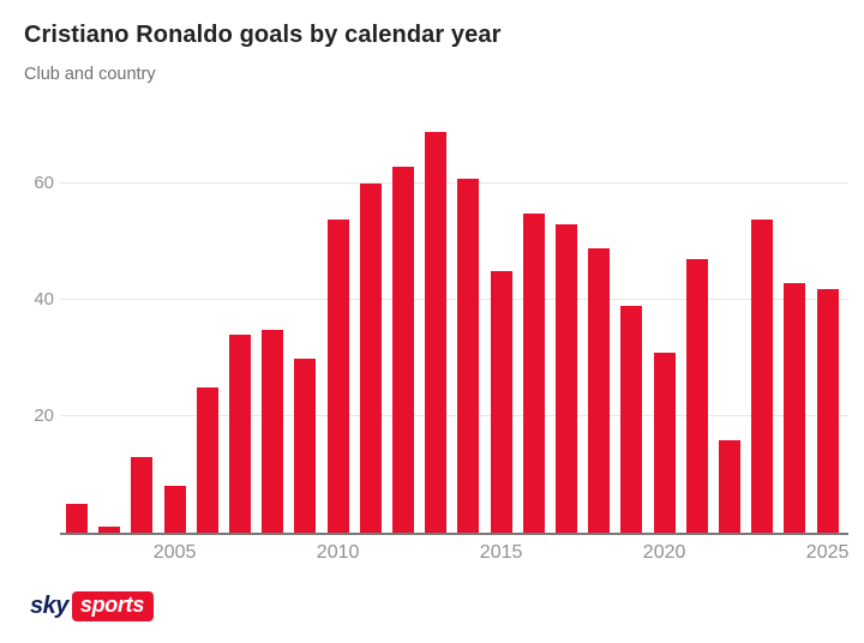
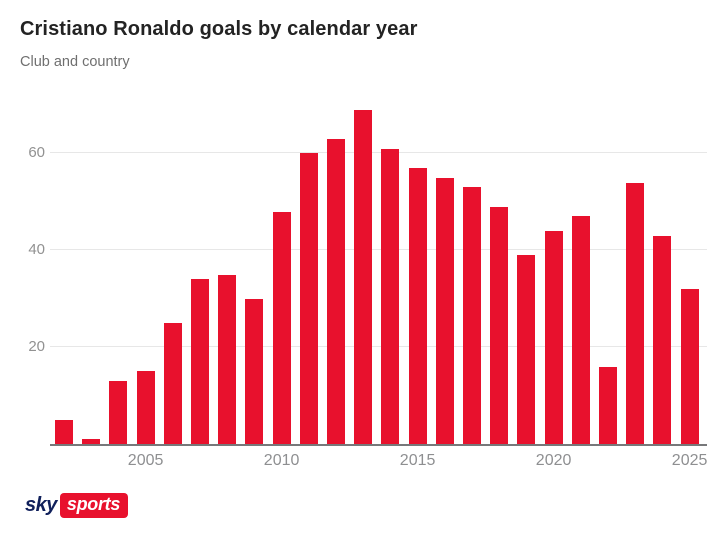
2005: 8 -> 15
2010: 54 -> 48
2015: 45 -> 57
2020: 31 -> 44
2025: 42 -> 32
